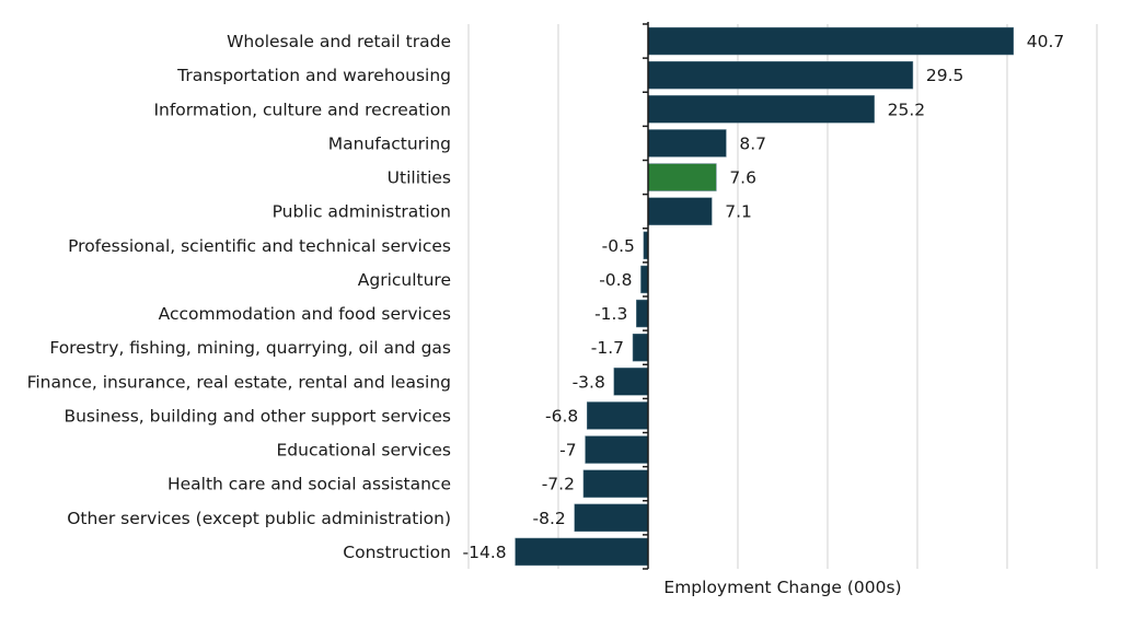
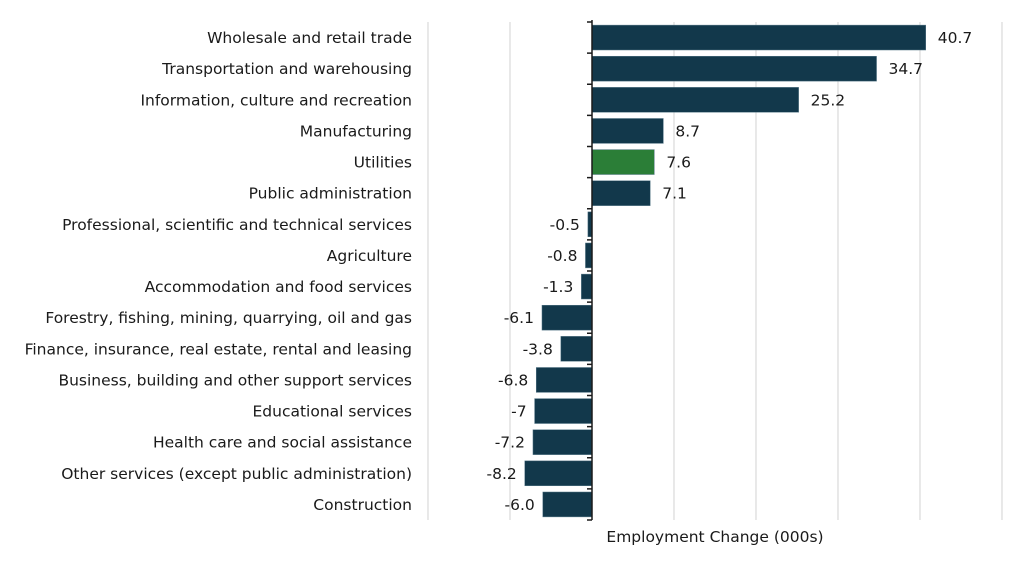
Transportation and warehousing: 29.5 -> 34.7
Forestry, fishing, mining, quarrying, oil and gas: -1.7 -> -6.1
Construction: -14.8 -> -6.0
